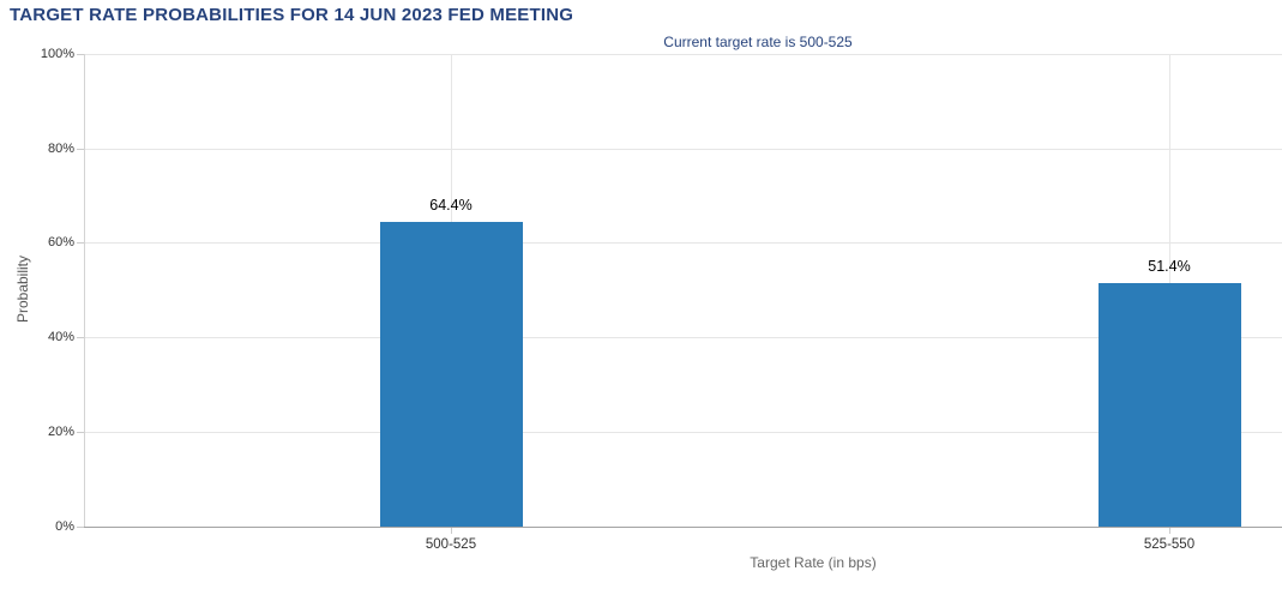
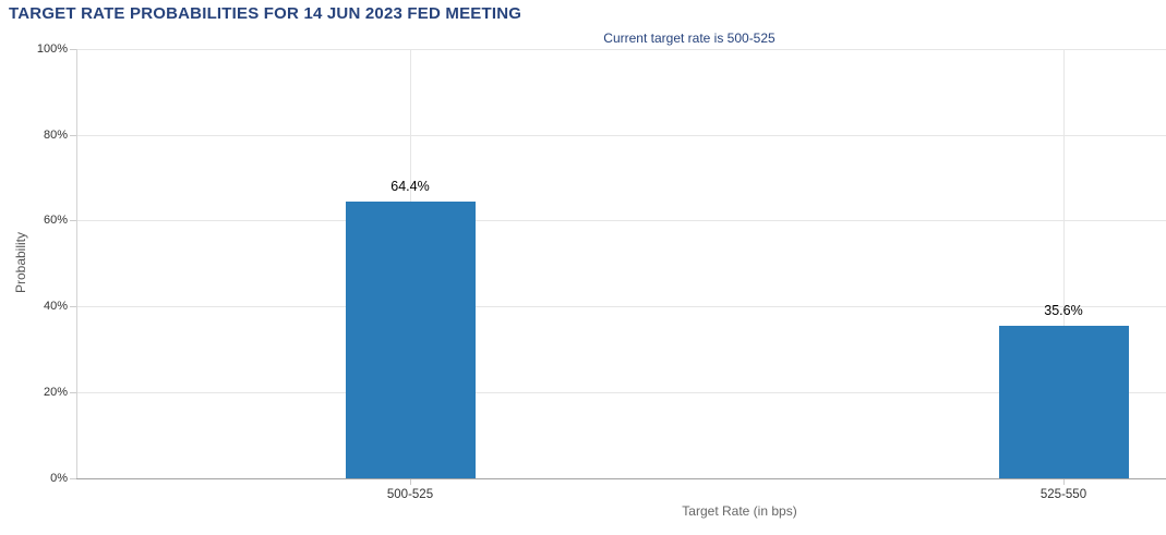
525-550: 51.4% -> 35.6%
